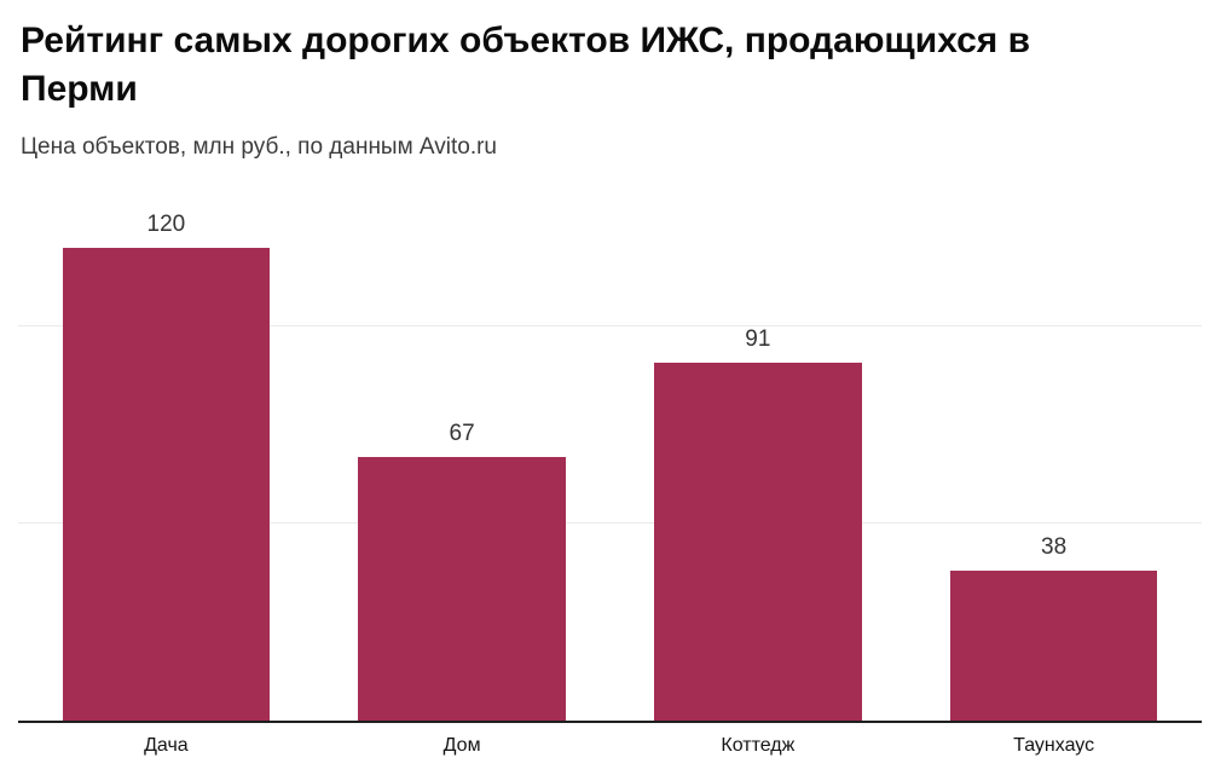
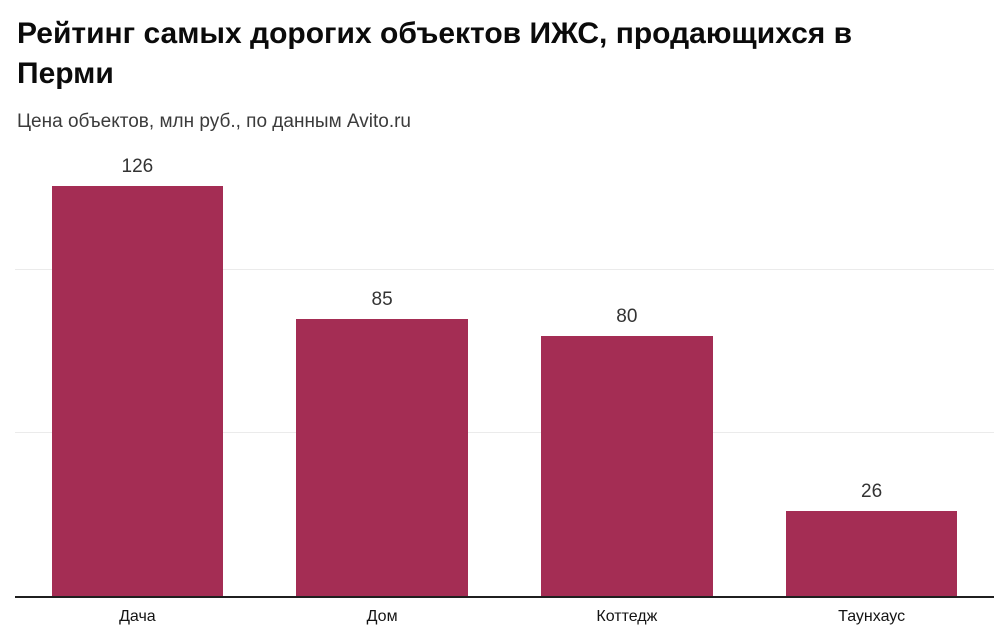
Дача: 120 -> 126
Дом: 67 -> 85
Коттедж: 91 -> 80
Таунхаус: 38 -> 26
